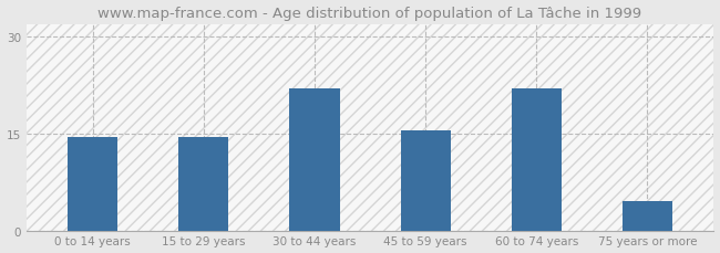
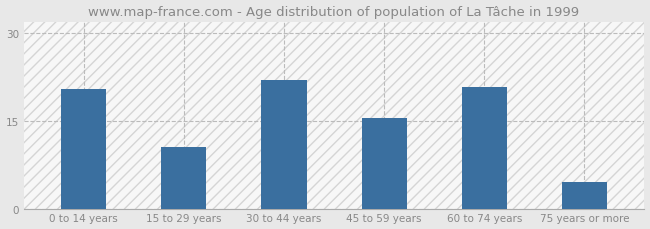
0 to 14 years: 14.5 -> 20.4
15 to 29 years: 14.5 -> 10.6
60 to 74 years: 22.0 -> 20.8
